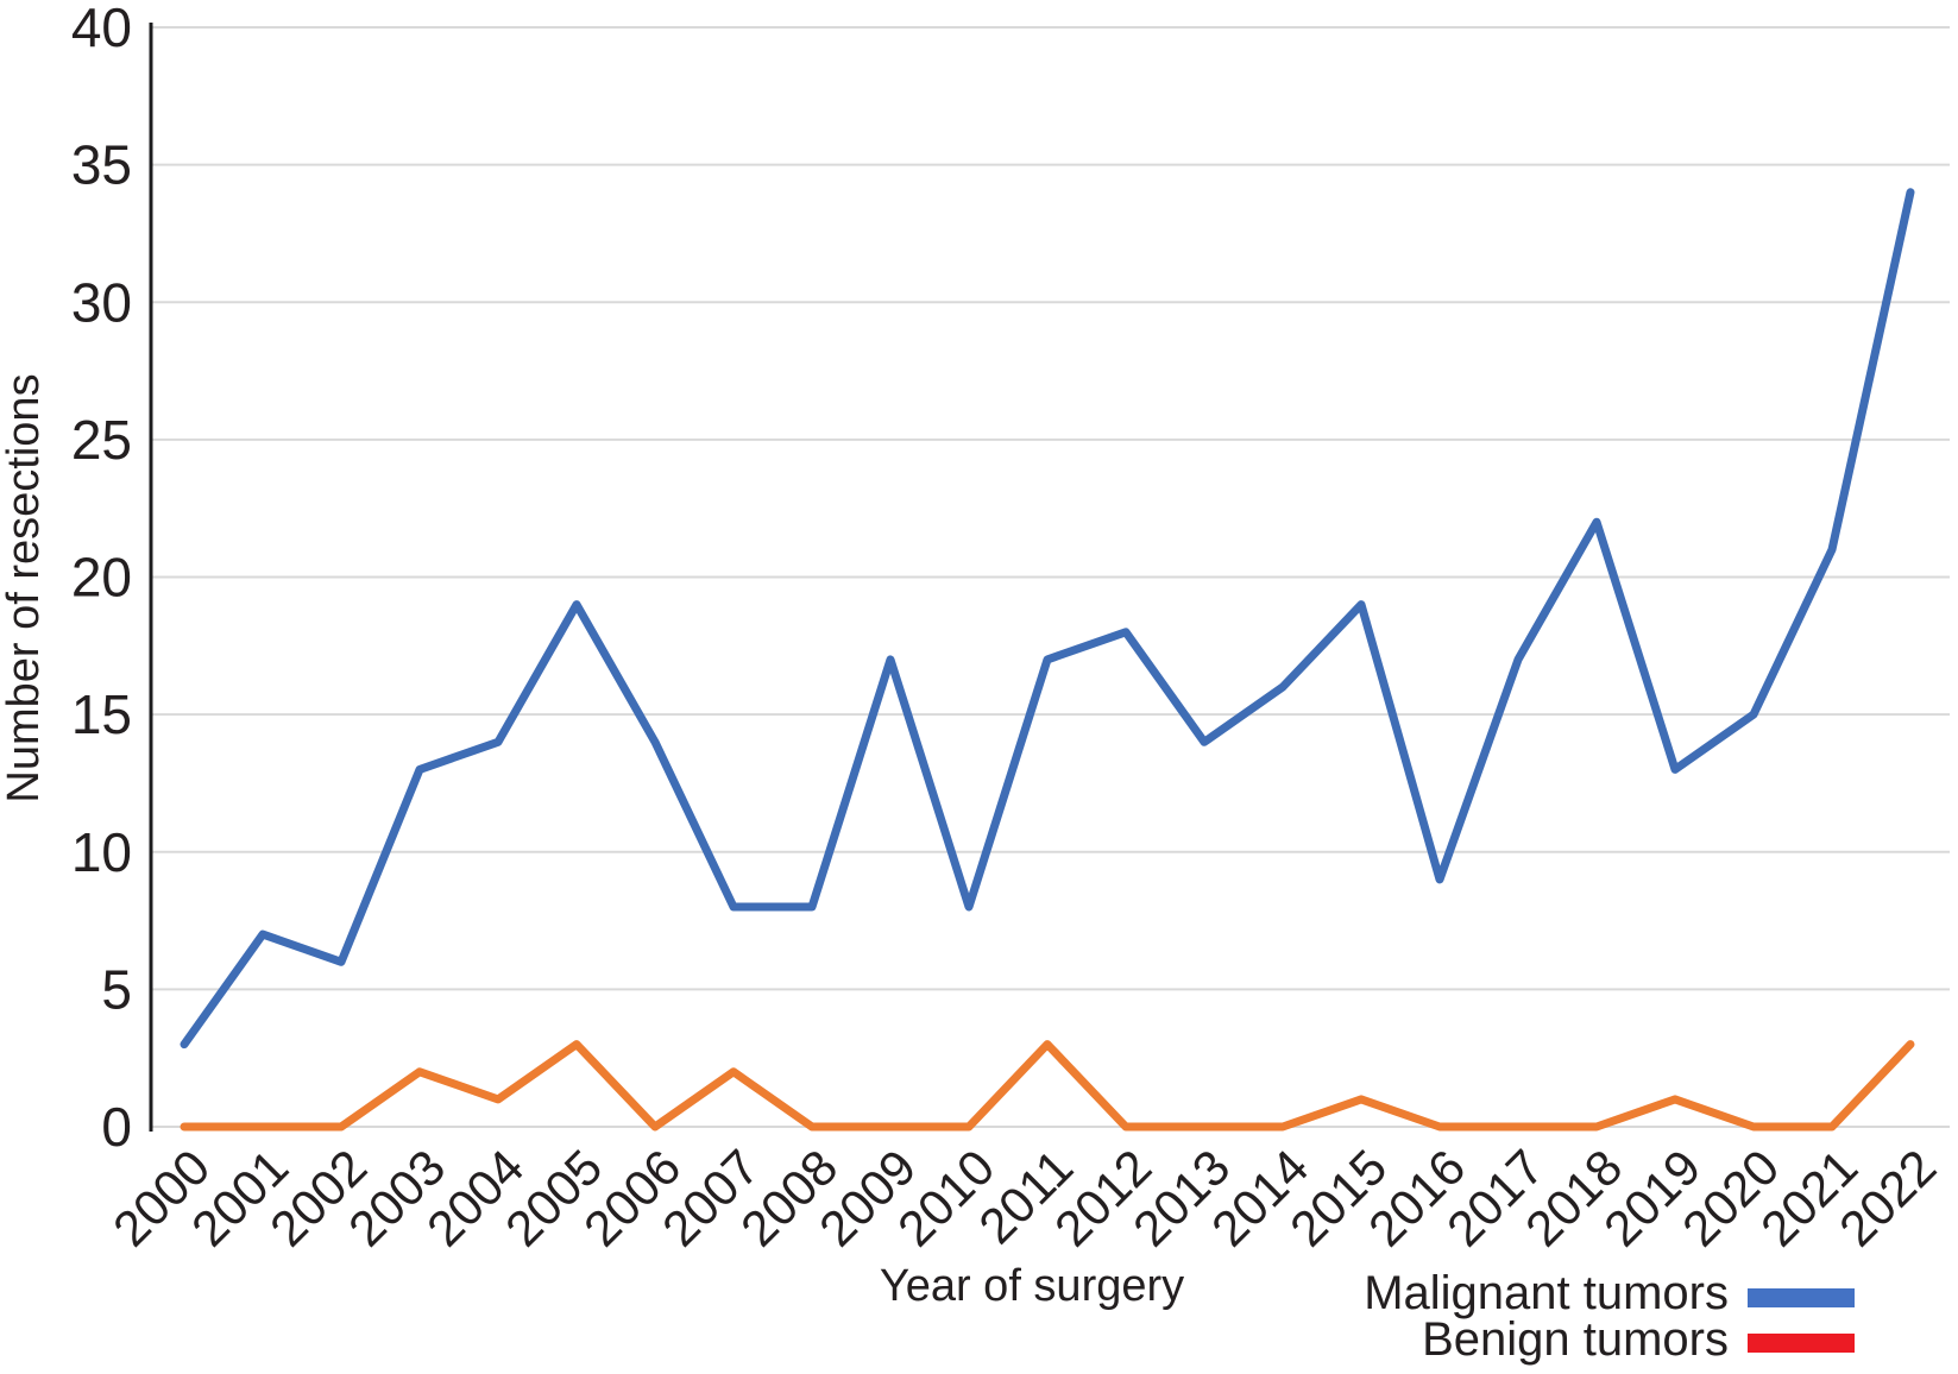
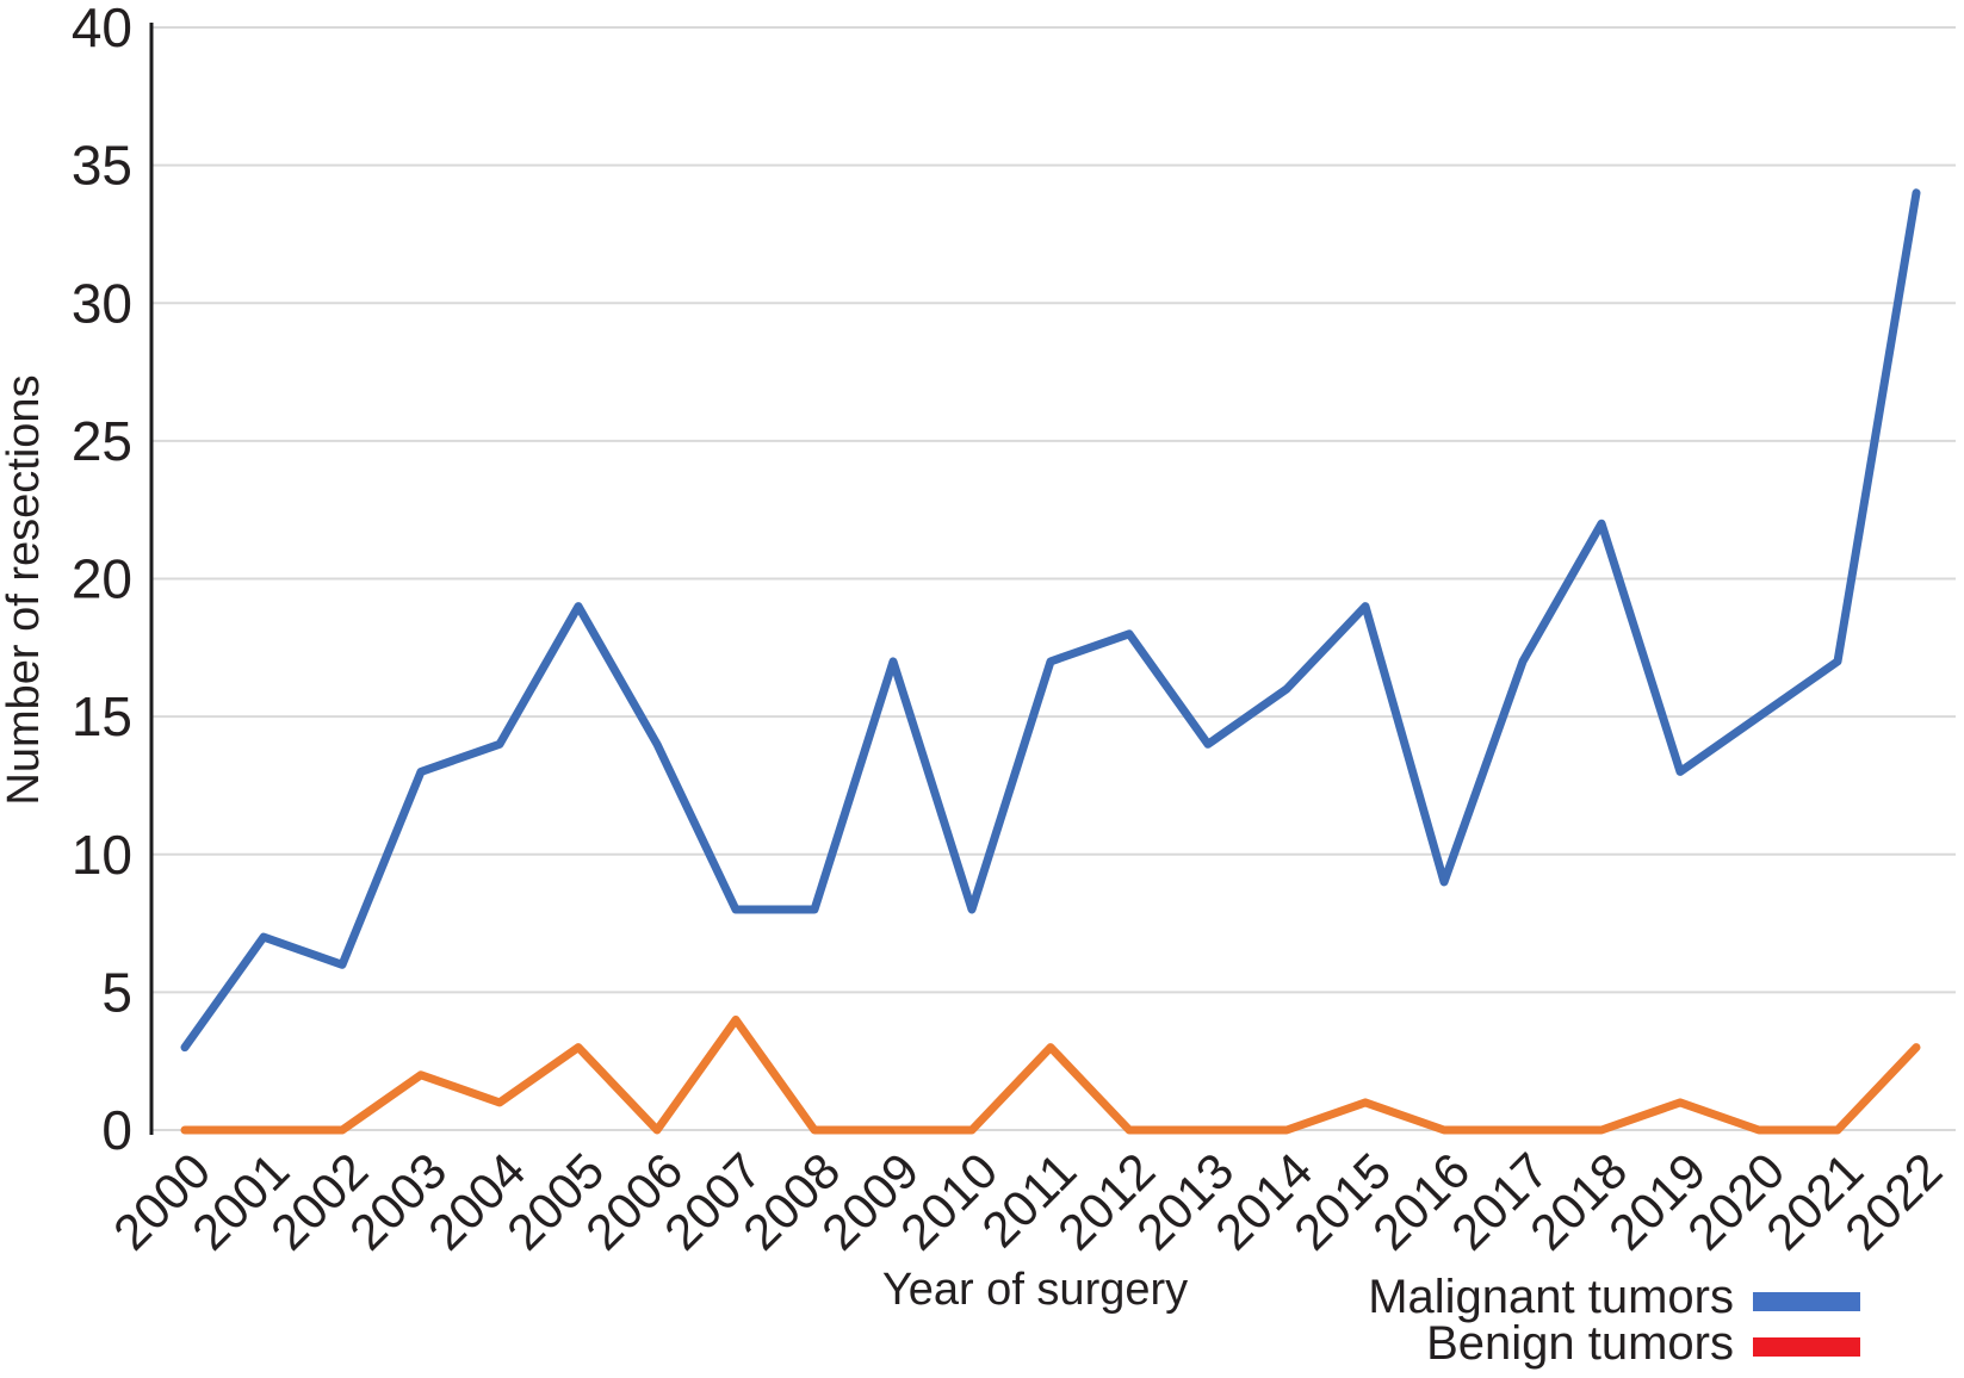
Benign tumors/2007: 2 -> 4
Malignant tumors/2021: 21 -> 17
